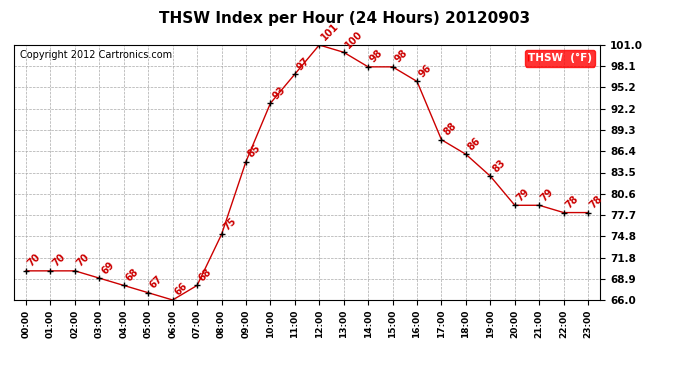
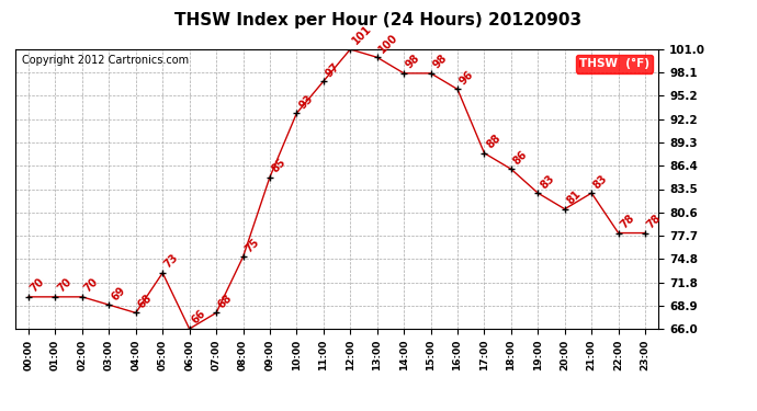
05:00: 67 -> 73
20:00: 79 -> 81
21:00: 79 -> 83
